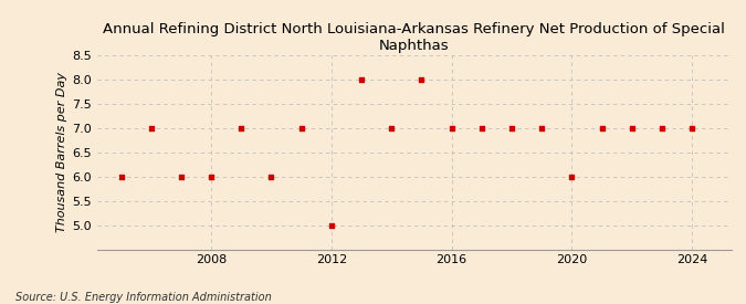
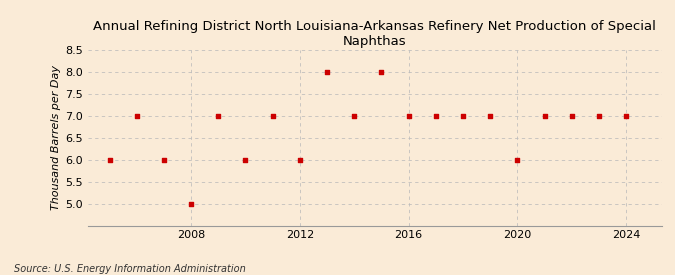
2008: 6 -> 5
2012: 5 -> 6
